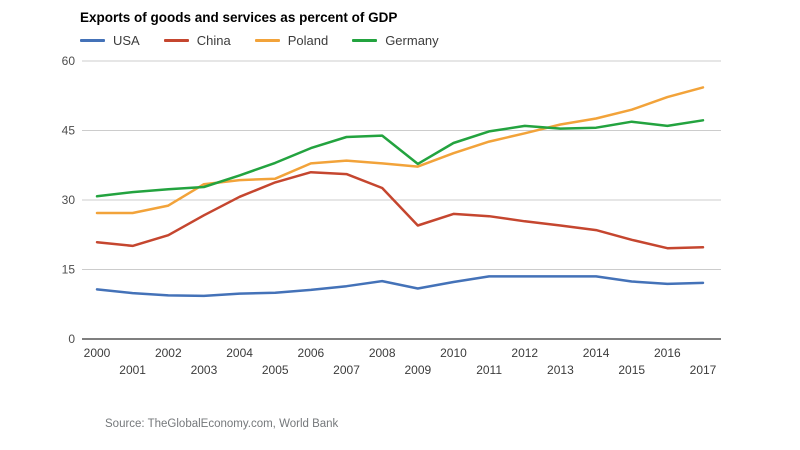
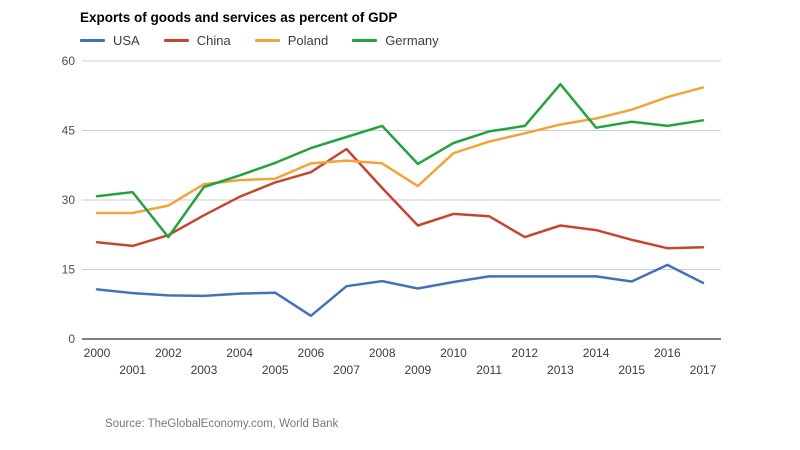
Germany/2002: 32 -> 22
USA/2006: 11 -> 5
China/2007: 36 -> 41
Germany/2008: 44 -> 46
Poland/2009: 37 -> 33
China/2012: 25 -> 22
Germany/2013: 45 -> 55
USA/2016: 12 -> 16
